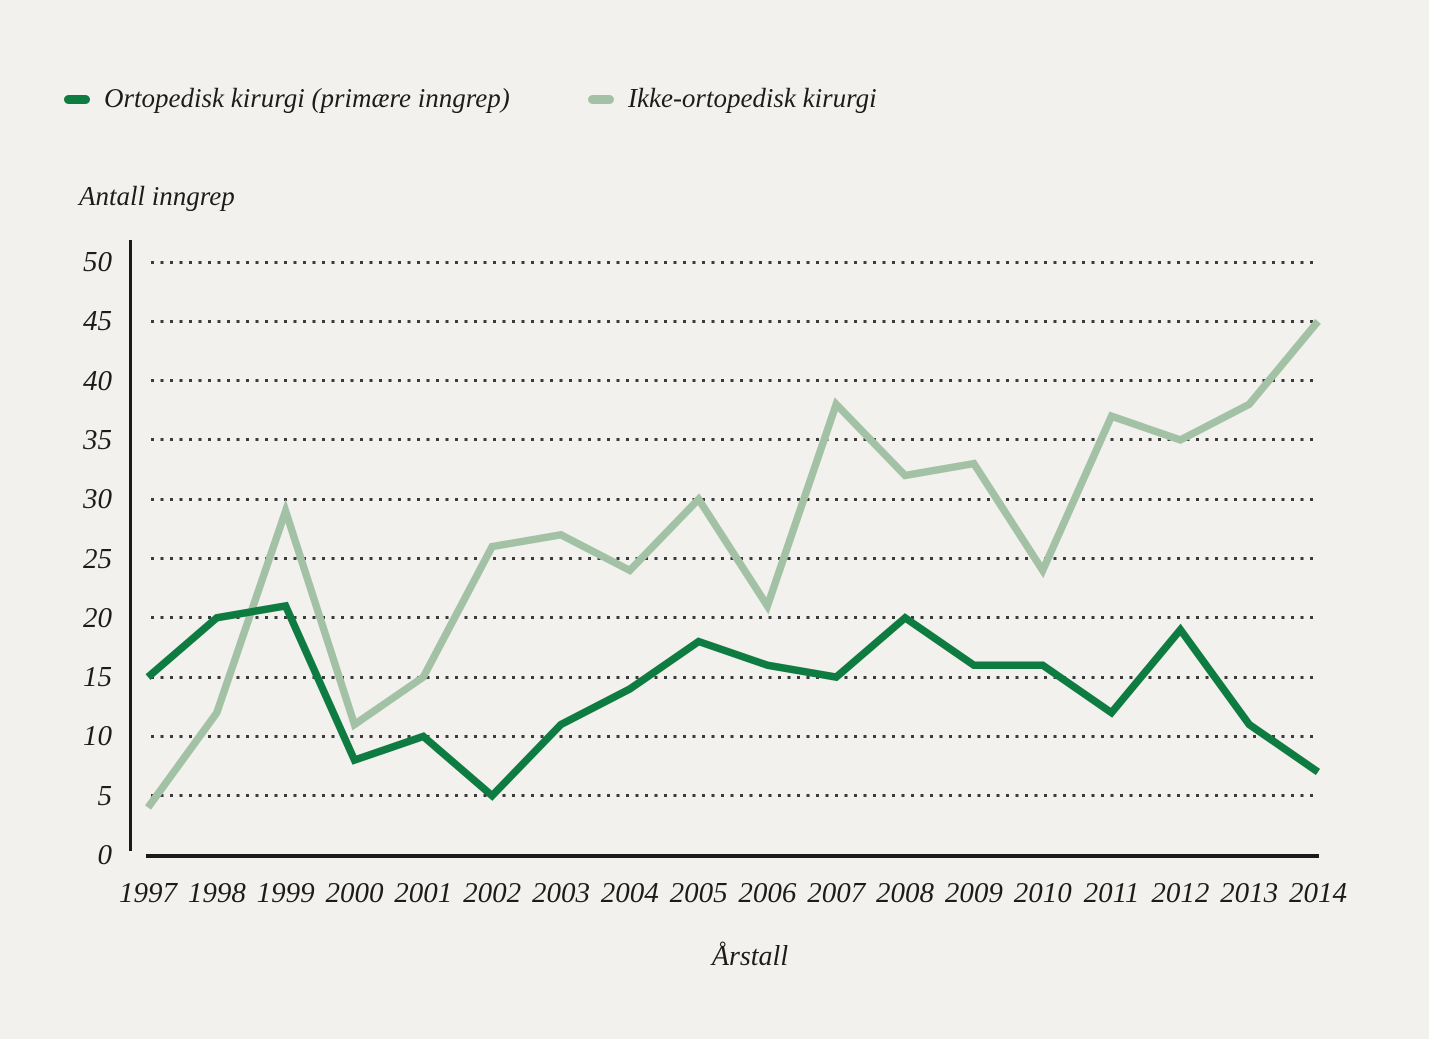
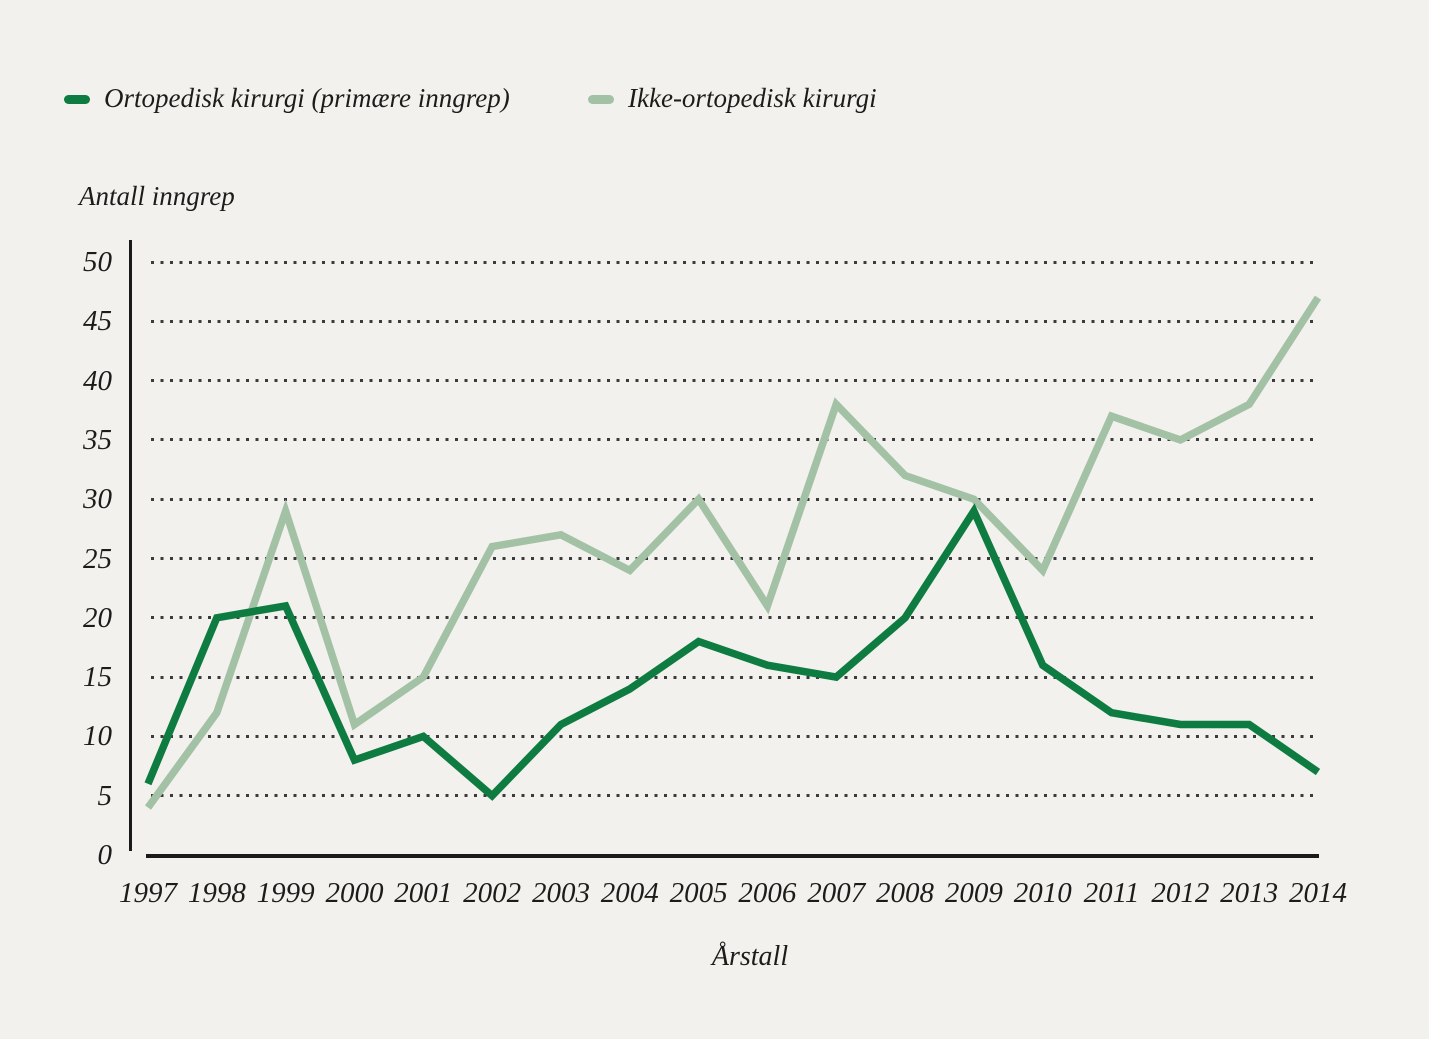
Ortopedisk kirurgi (primære inngrep)/1997: 15 -> 6
Ortopedisk kirurgi (primære inngrep)/2009: 16 -> 29
Ikke-ortopedisk kirurgi/2009: 33 -> 30
Ortopedisk kirurgi (primære inngrep)/2012: 19 -> 11
Ikke-ortopedisk kirurgi/2014: 45 -> 47
